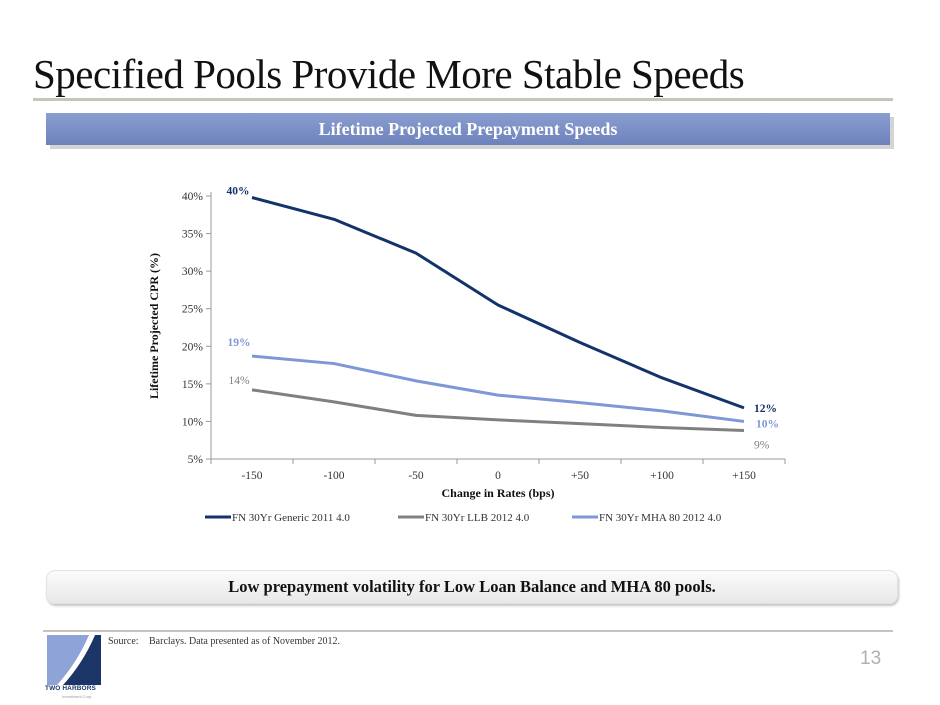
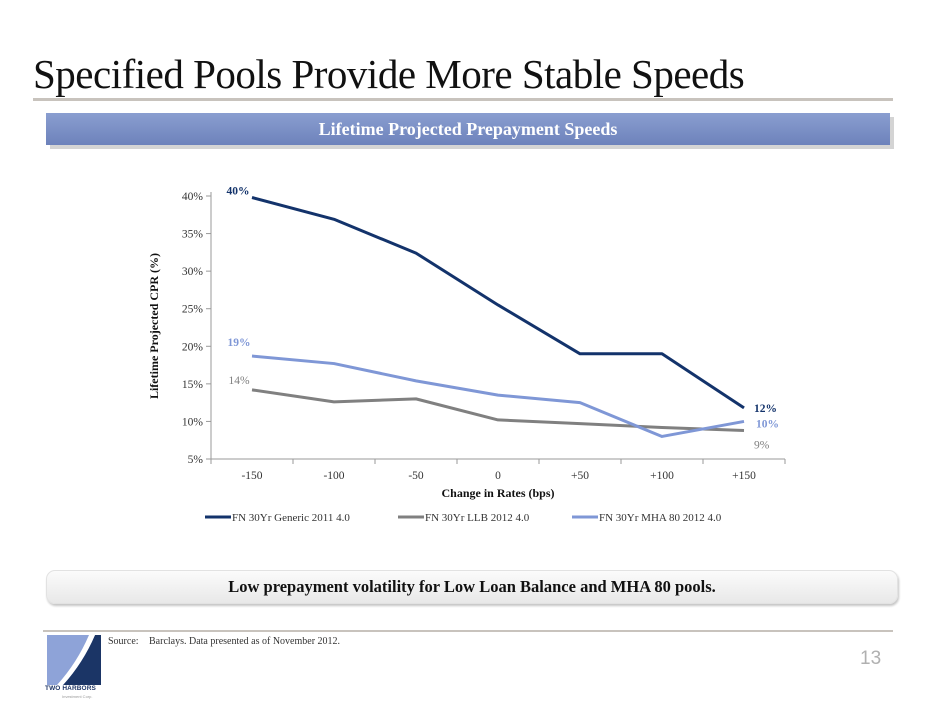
FN 30Yr LLB 2012 4.0/-50: 11% -> 13%
FN 30Yr Generic 2011 4.0/+50: 20% -> 19%
FN 30Yr Generic 2011 4.0/+100: 16% -> 19%
FN 30Yr MHA 80 2012 4.0/+100: 11% -> 8%
